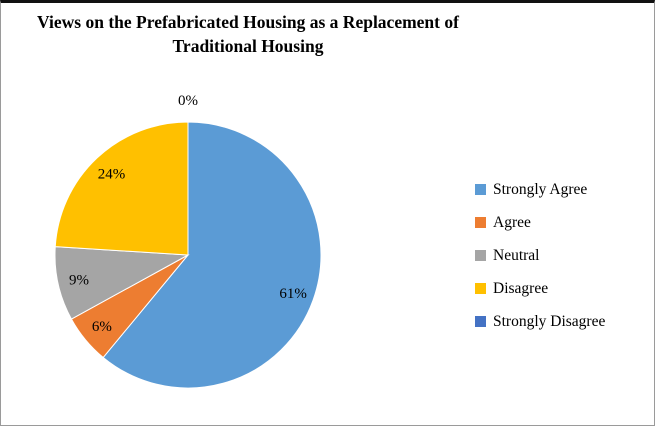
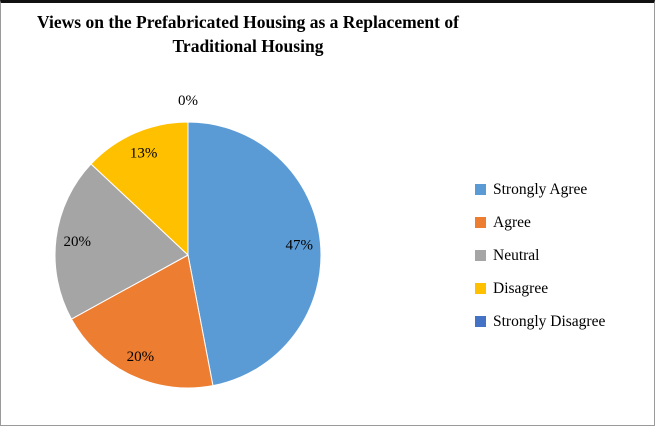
Strongly Agree: 61% -> 47%
Agree: 6% -> 20%
Neutral: 9% -> 20%
Disagree: 24% -> 13%
